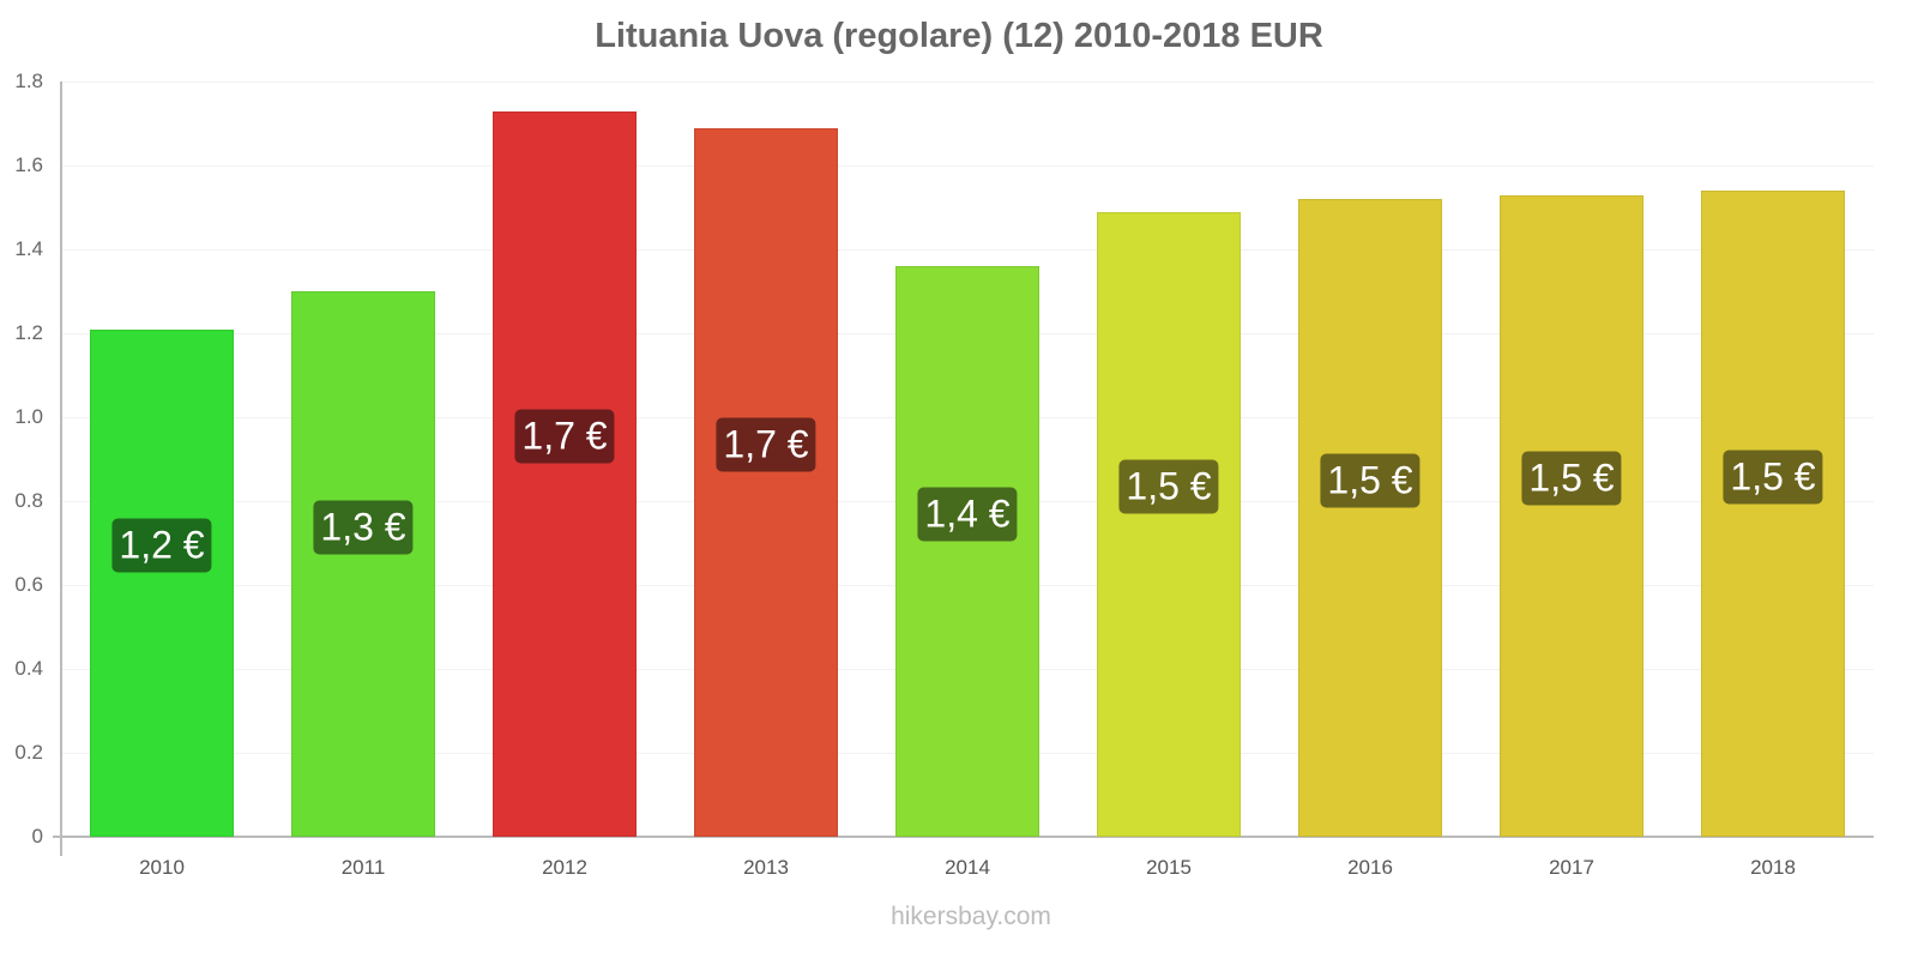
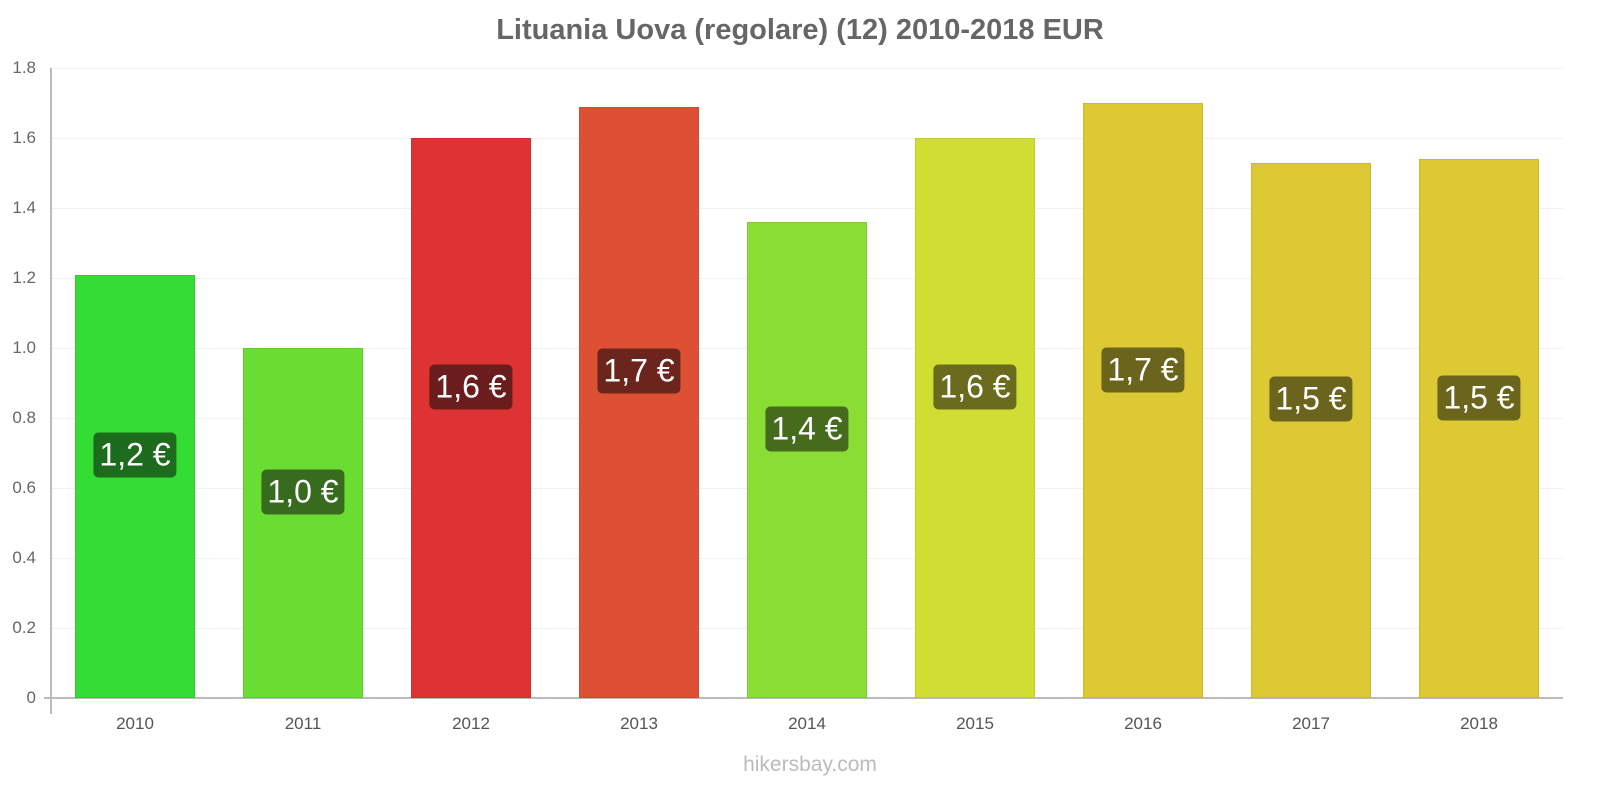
2011: 1,3 -> 1,0
2012: 1,7 -> 1,6
2015: 1,5 -> 1,6
2016: 1,5 -> 1,7
